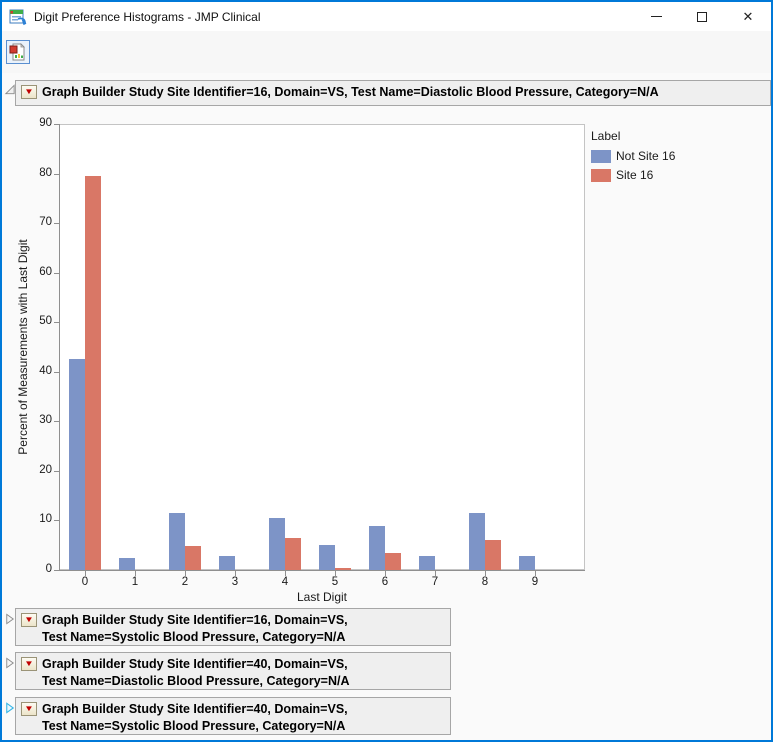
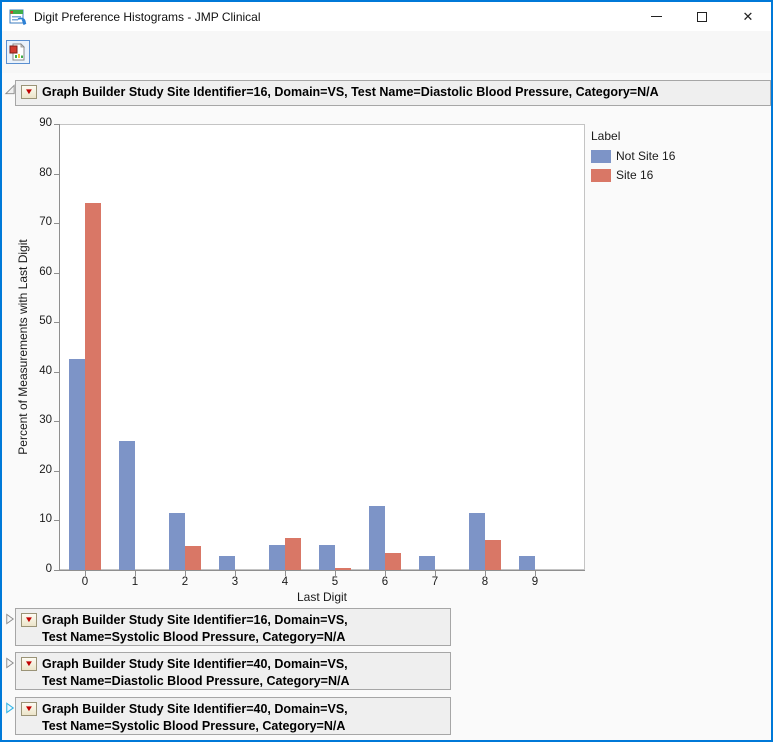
Site 16/0: 80 -> 74
Not Site 16/1: 2 -> 26
Not Site 16/4: 10 -> 5
Not Site 16/6: 9 -> 13
